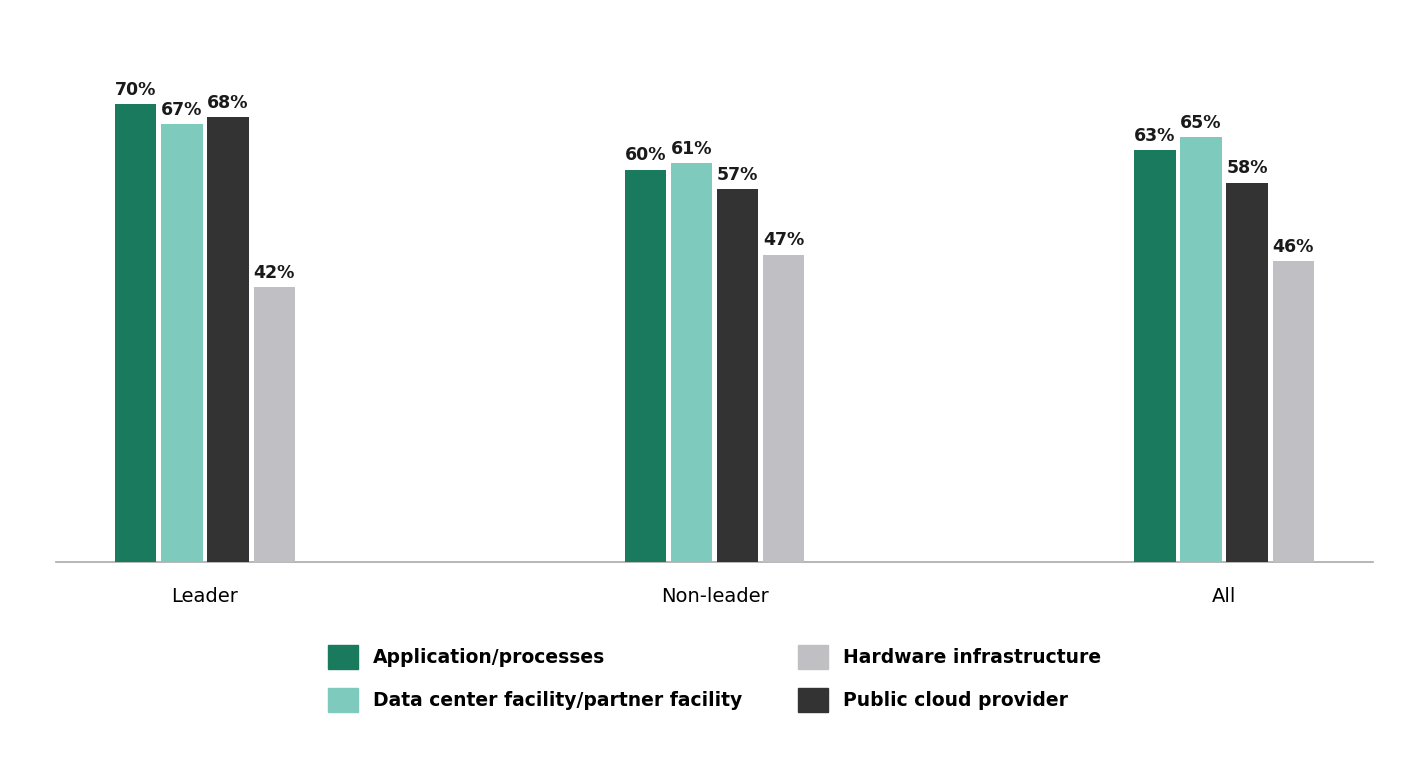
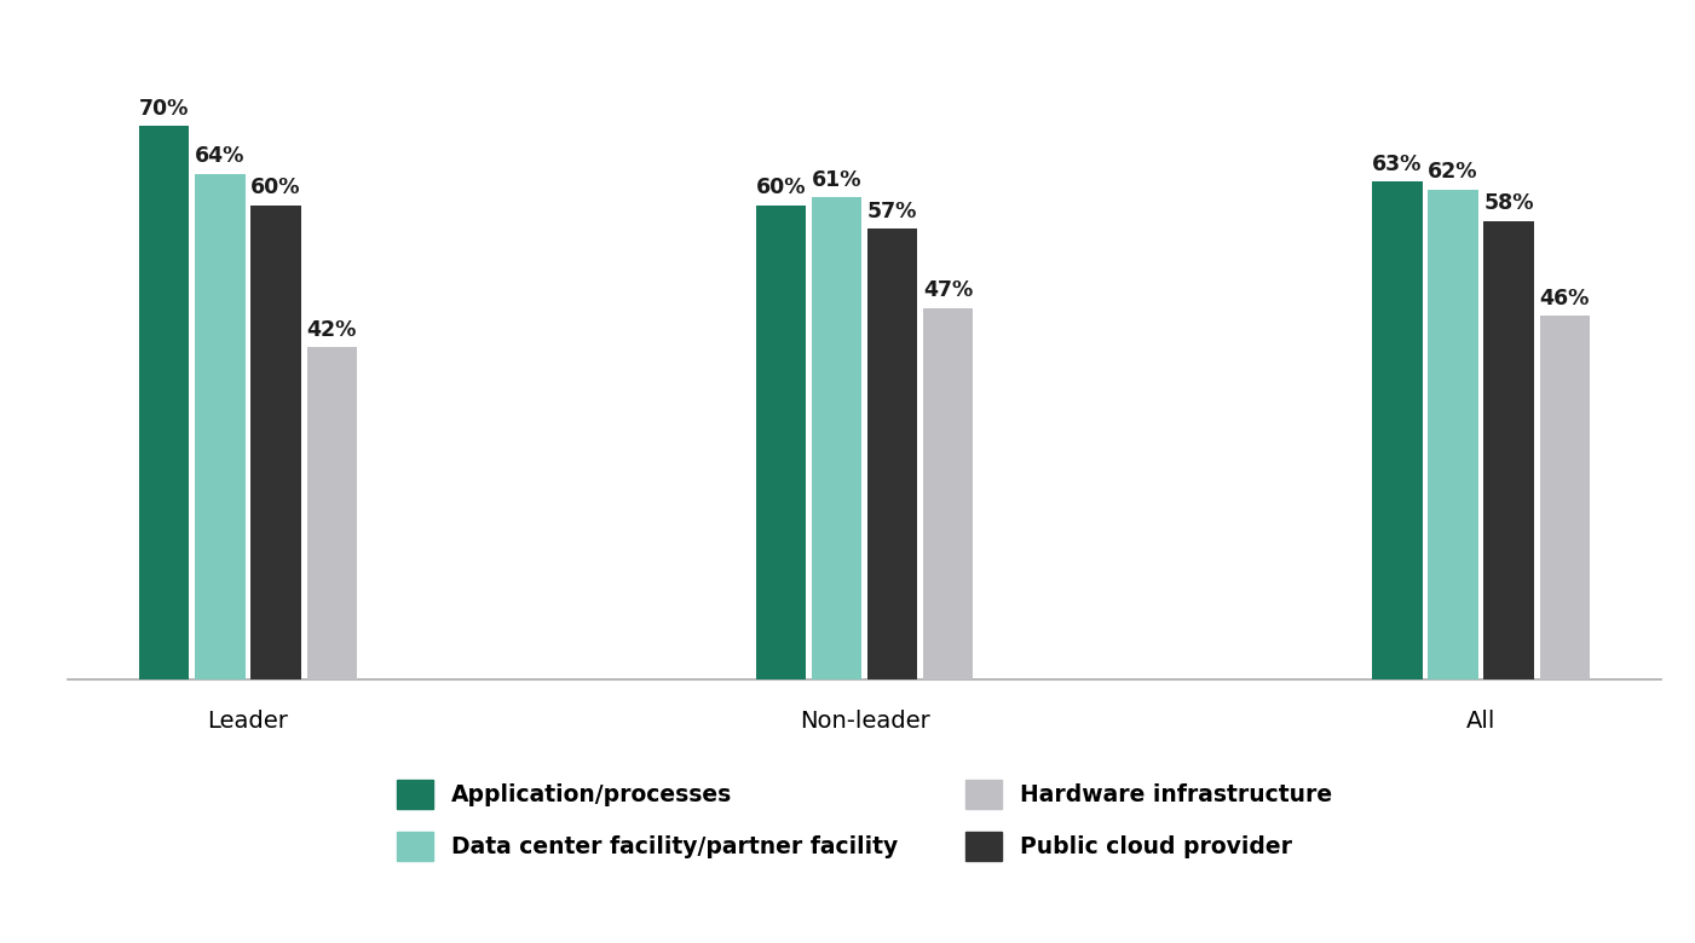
Data center facility/partner facility/Leader: 67% -> 64%
Public cloud provider/Leader: 68% -> 60%
Data center facility/partner facility/All: 65% -> 62%
